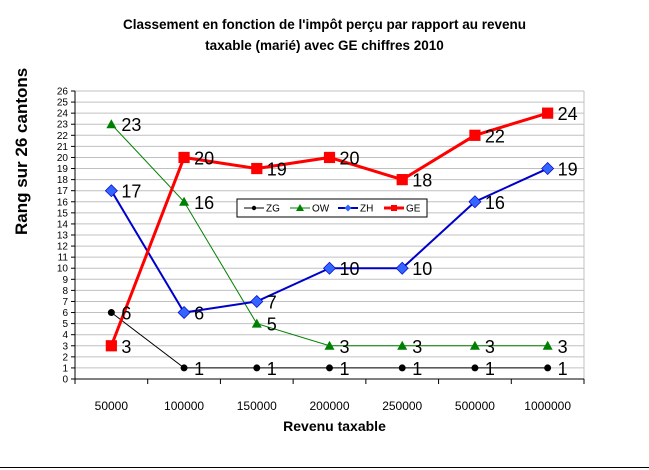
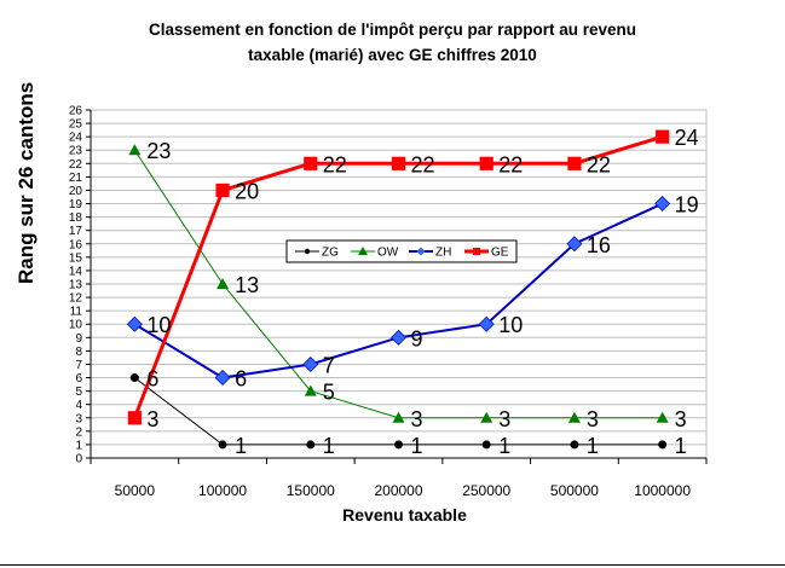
ZH/50000: 17 -> 10
OW/100000: 16 -> 13
GE/150000: 19 -> 22
ZH/200000: 10 -> 9
GE/200000: 20 -> 22
GE/250000: 18 -> 22
